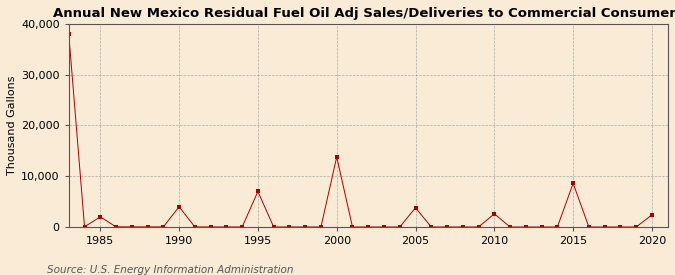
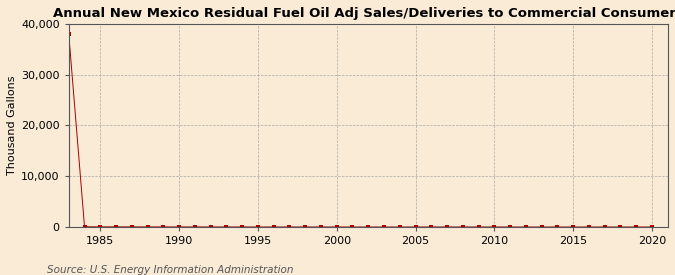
1985: 2,000 -> 0
1990: 4,000 -> 0
1995: 7,000 -> 0
2000: 13,800 -> 0
2005: 3,800 -> 0
2010: 2,600 -> 0
2015: 8,600 -> 0
2020: 2,400 -> 0
